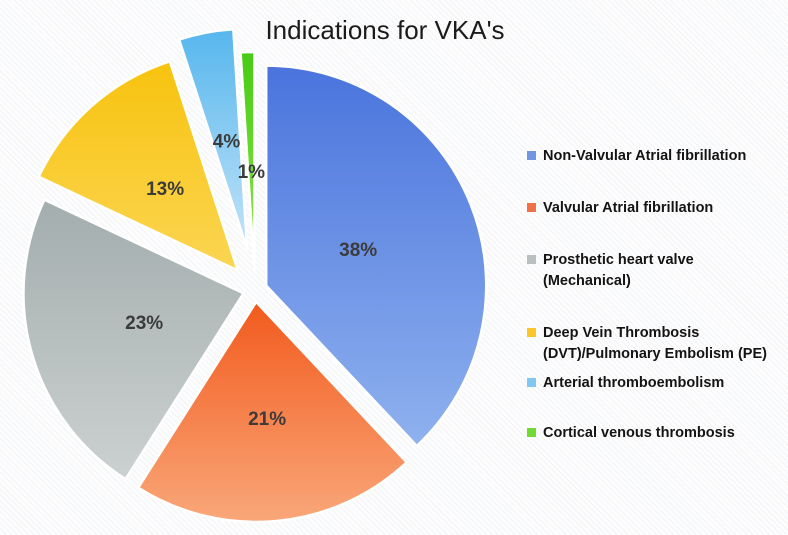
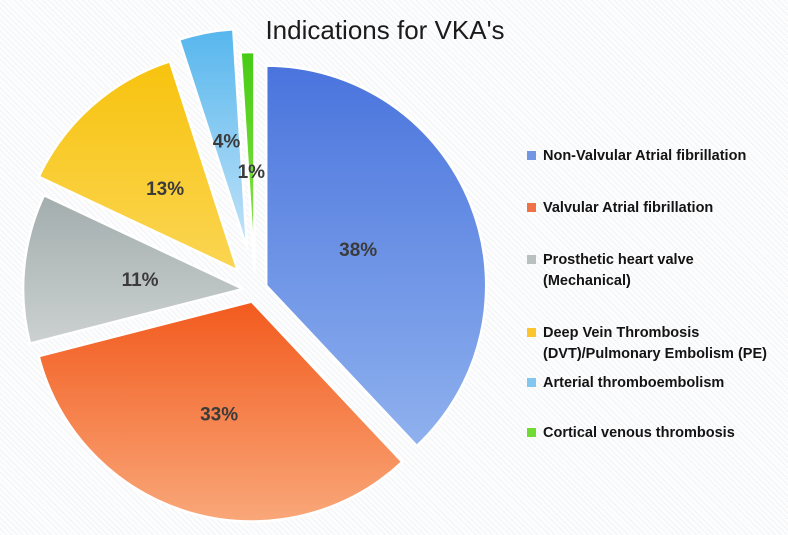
Valvular Atrial fibrillation: 21% -> 33%
Prosthetic heart valve (Mechanical): 23% -> 11%
